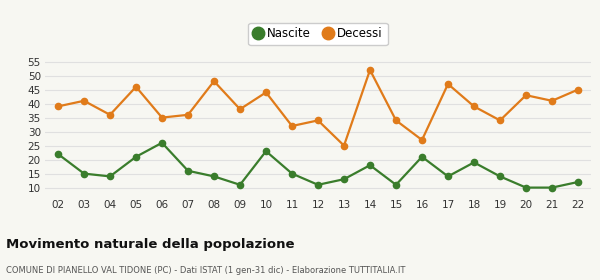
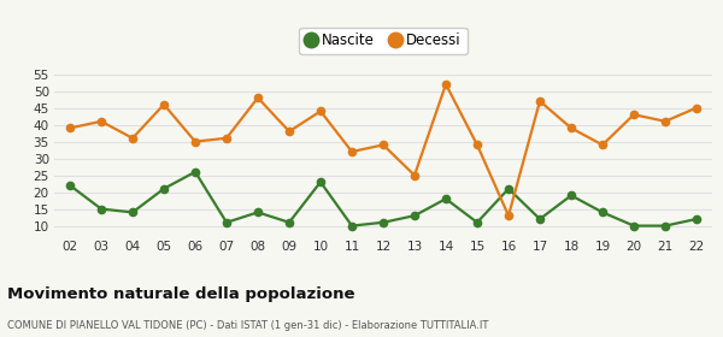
Nascite/07: 16 -> 11
Nascite/11: 15 -> 10
Decessi/16: 27 -> 13
Nascite/17: 14 -> 12
